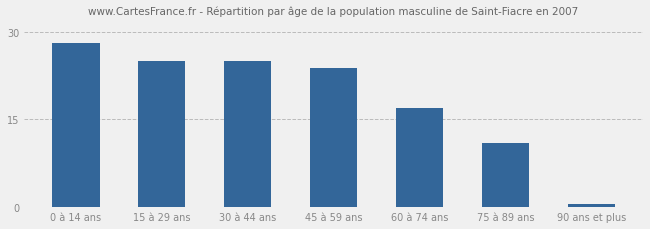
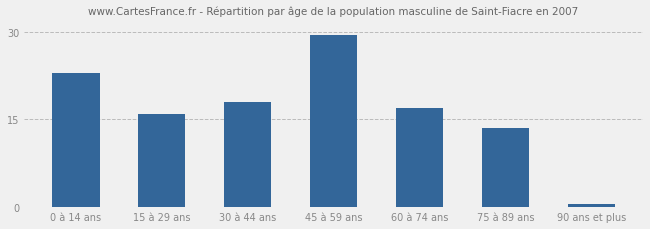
0 à 14 ans: 28.0 -> 23.0
15 à 29 ans: 25.0 -> 16.0
30 à 44 ans: 25.0 -> 18.0
45 à 59 ans: 23.8 -> 29.5
75 à 89 ans: 11.0 -> 13.5
